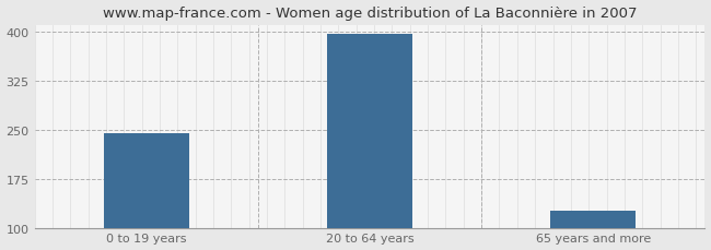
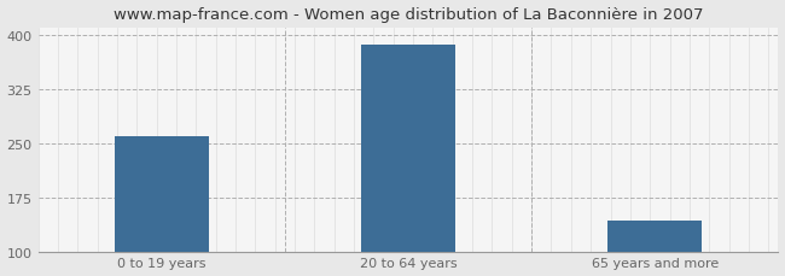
0 to 19 years: 245 -> 260
20 to 64 years: 396 -> 386
65 years and more: 126 -> 142
